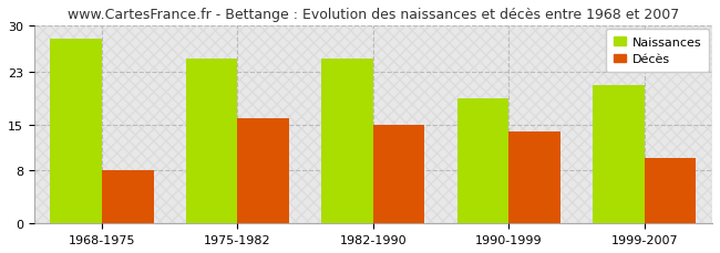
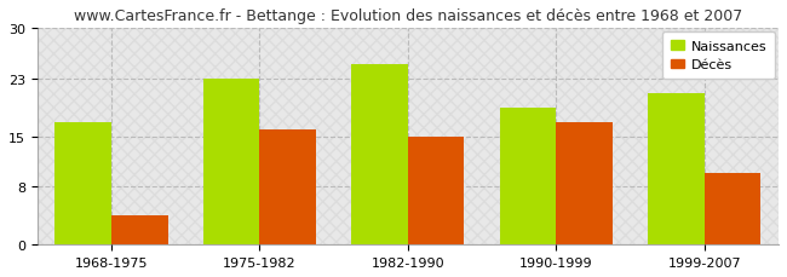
Naissances/1968-1975: 28 -> 17
Décès/1968-1975: 8 -> 4
Naissances/1975-1982: 25 -> 23
Décès/1990-1999: 14 -> 17
